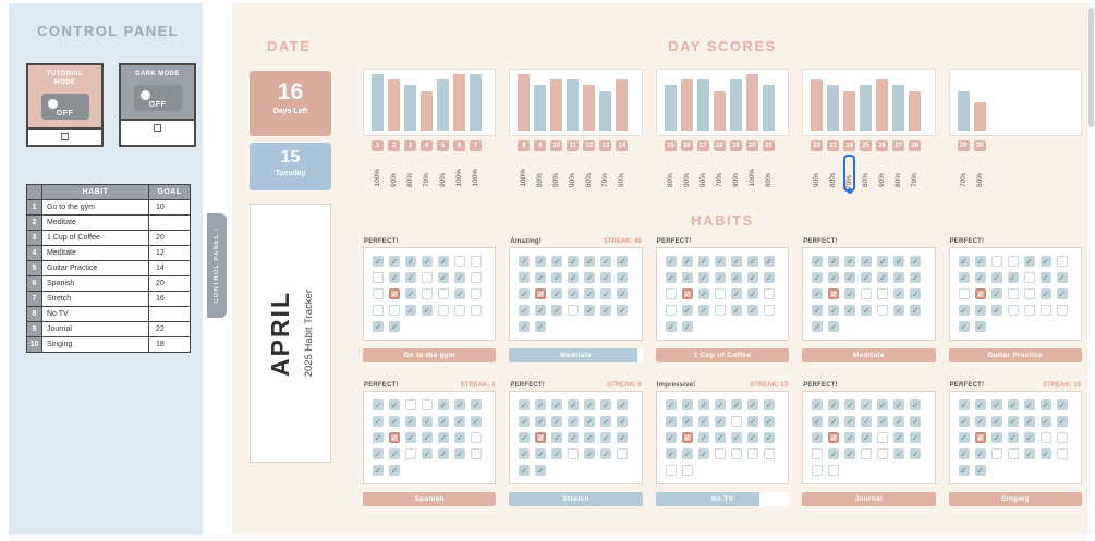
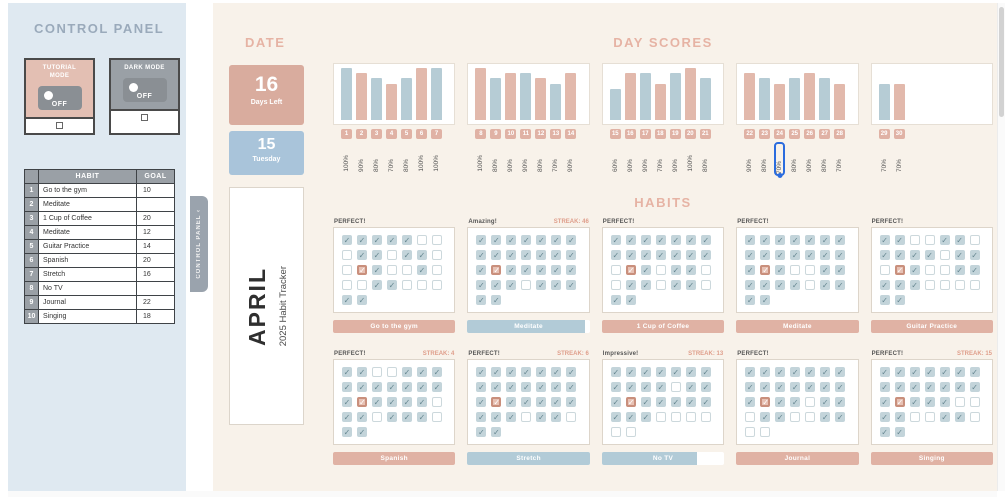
5: 90% -> 80%
15: 80% -> 60%
30: 50% -> 70%
